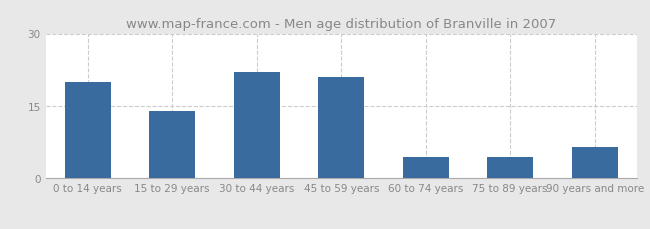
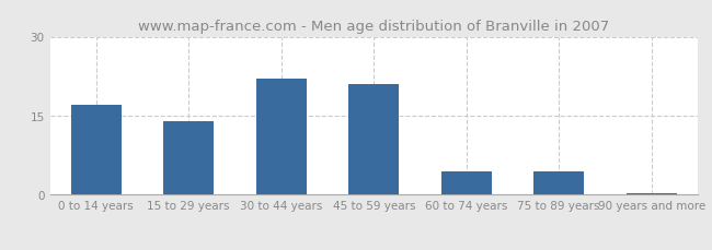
0 to 14 years: 20.0 -> 17.0
90 years and more: 6.5 -> 0.3
